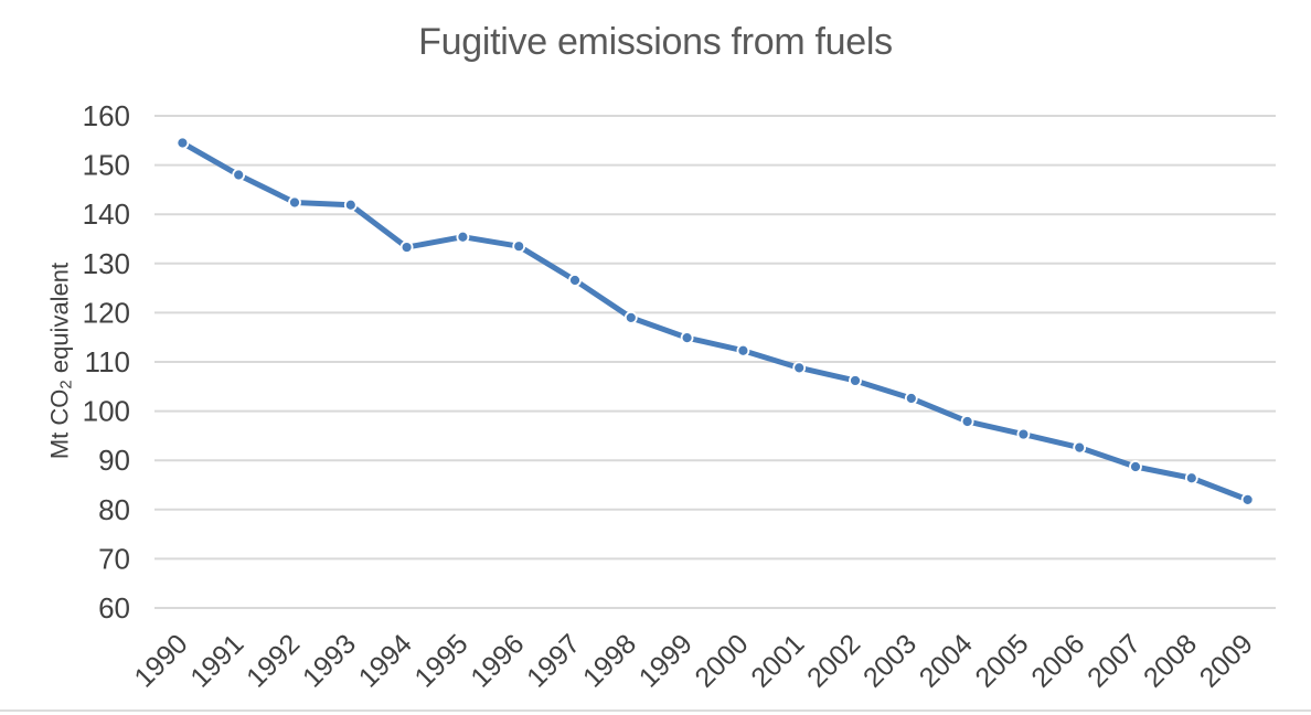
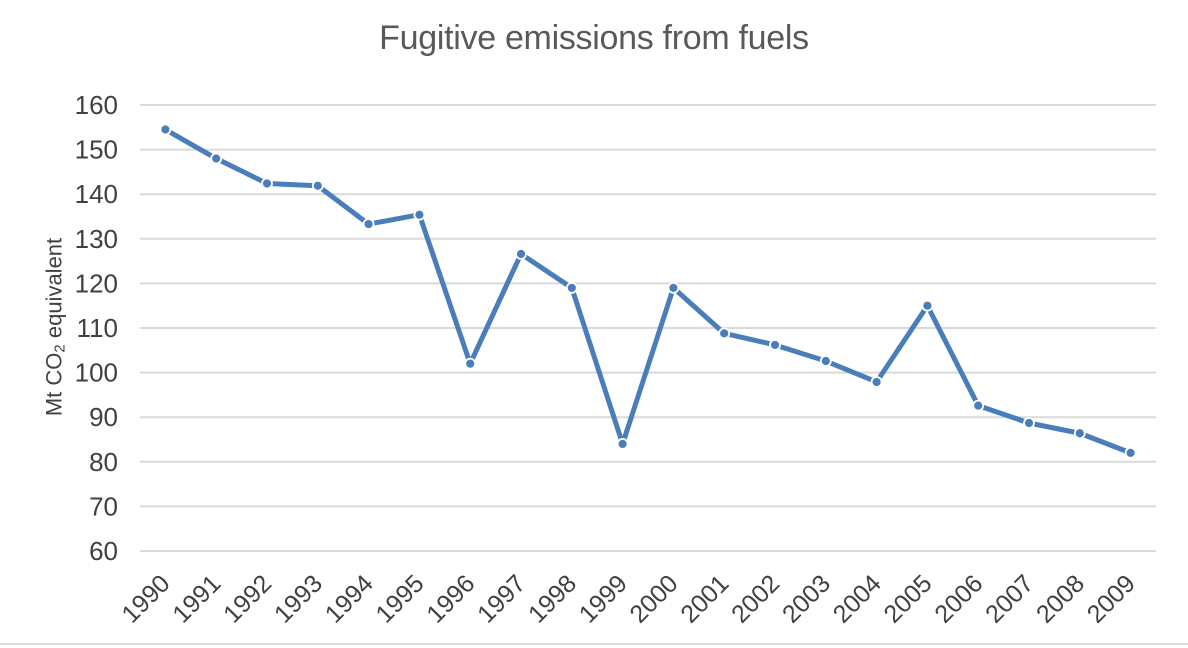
1996: 134 -> 102
1999: 115 -> 84
2000: 112 -> 119
2005: 95 -> 115
